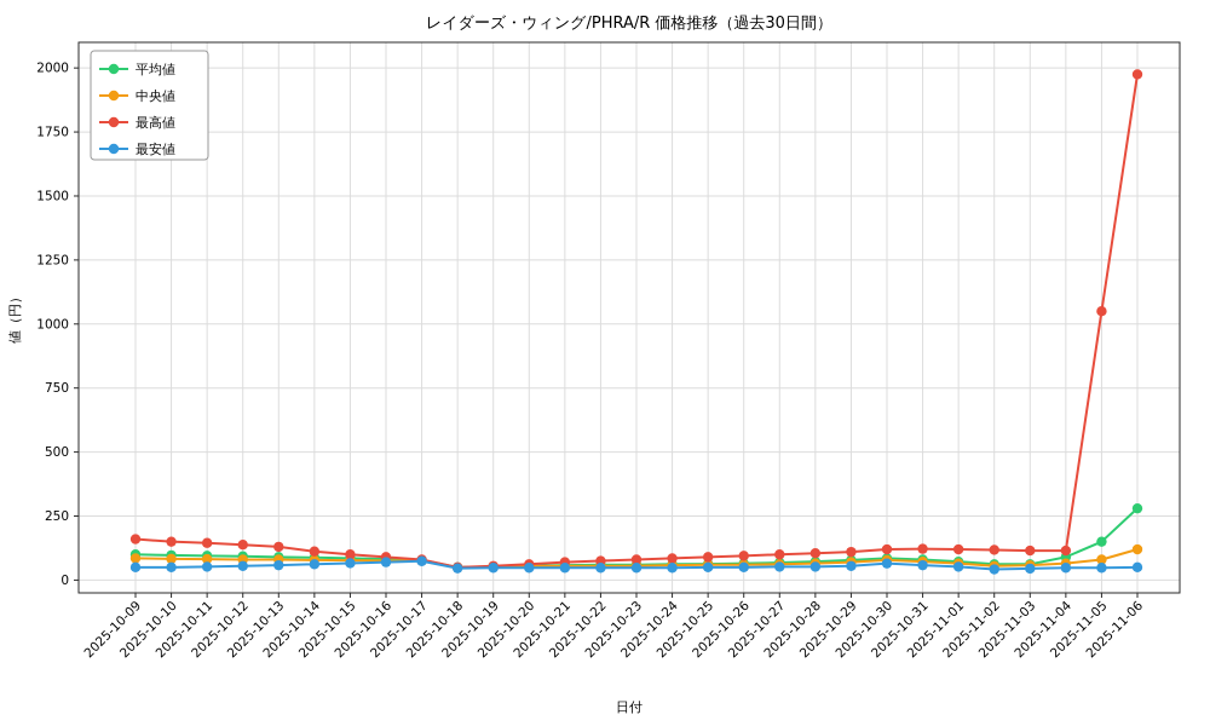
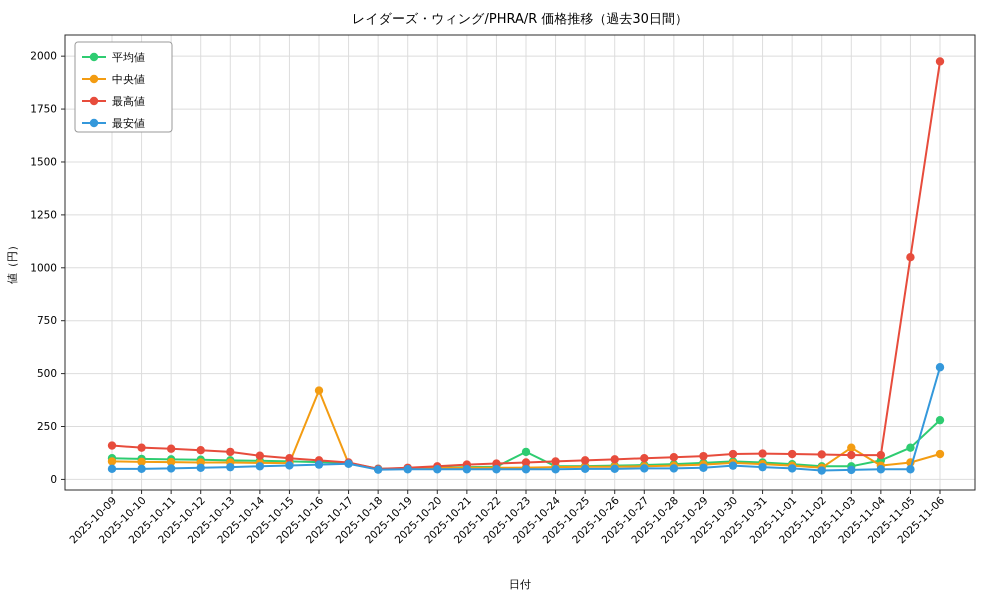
中央値/2025-10-16: 80 -> 420
平均値/2025-10-23: 60 -> 130
中央値/2025-11-03: 60 -> 150
最安値/2025-11-06: 50 -> 530
